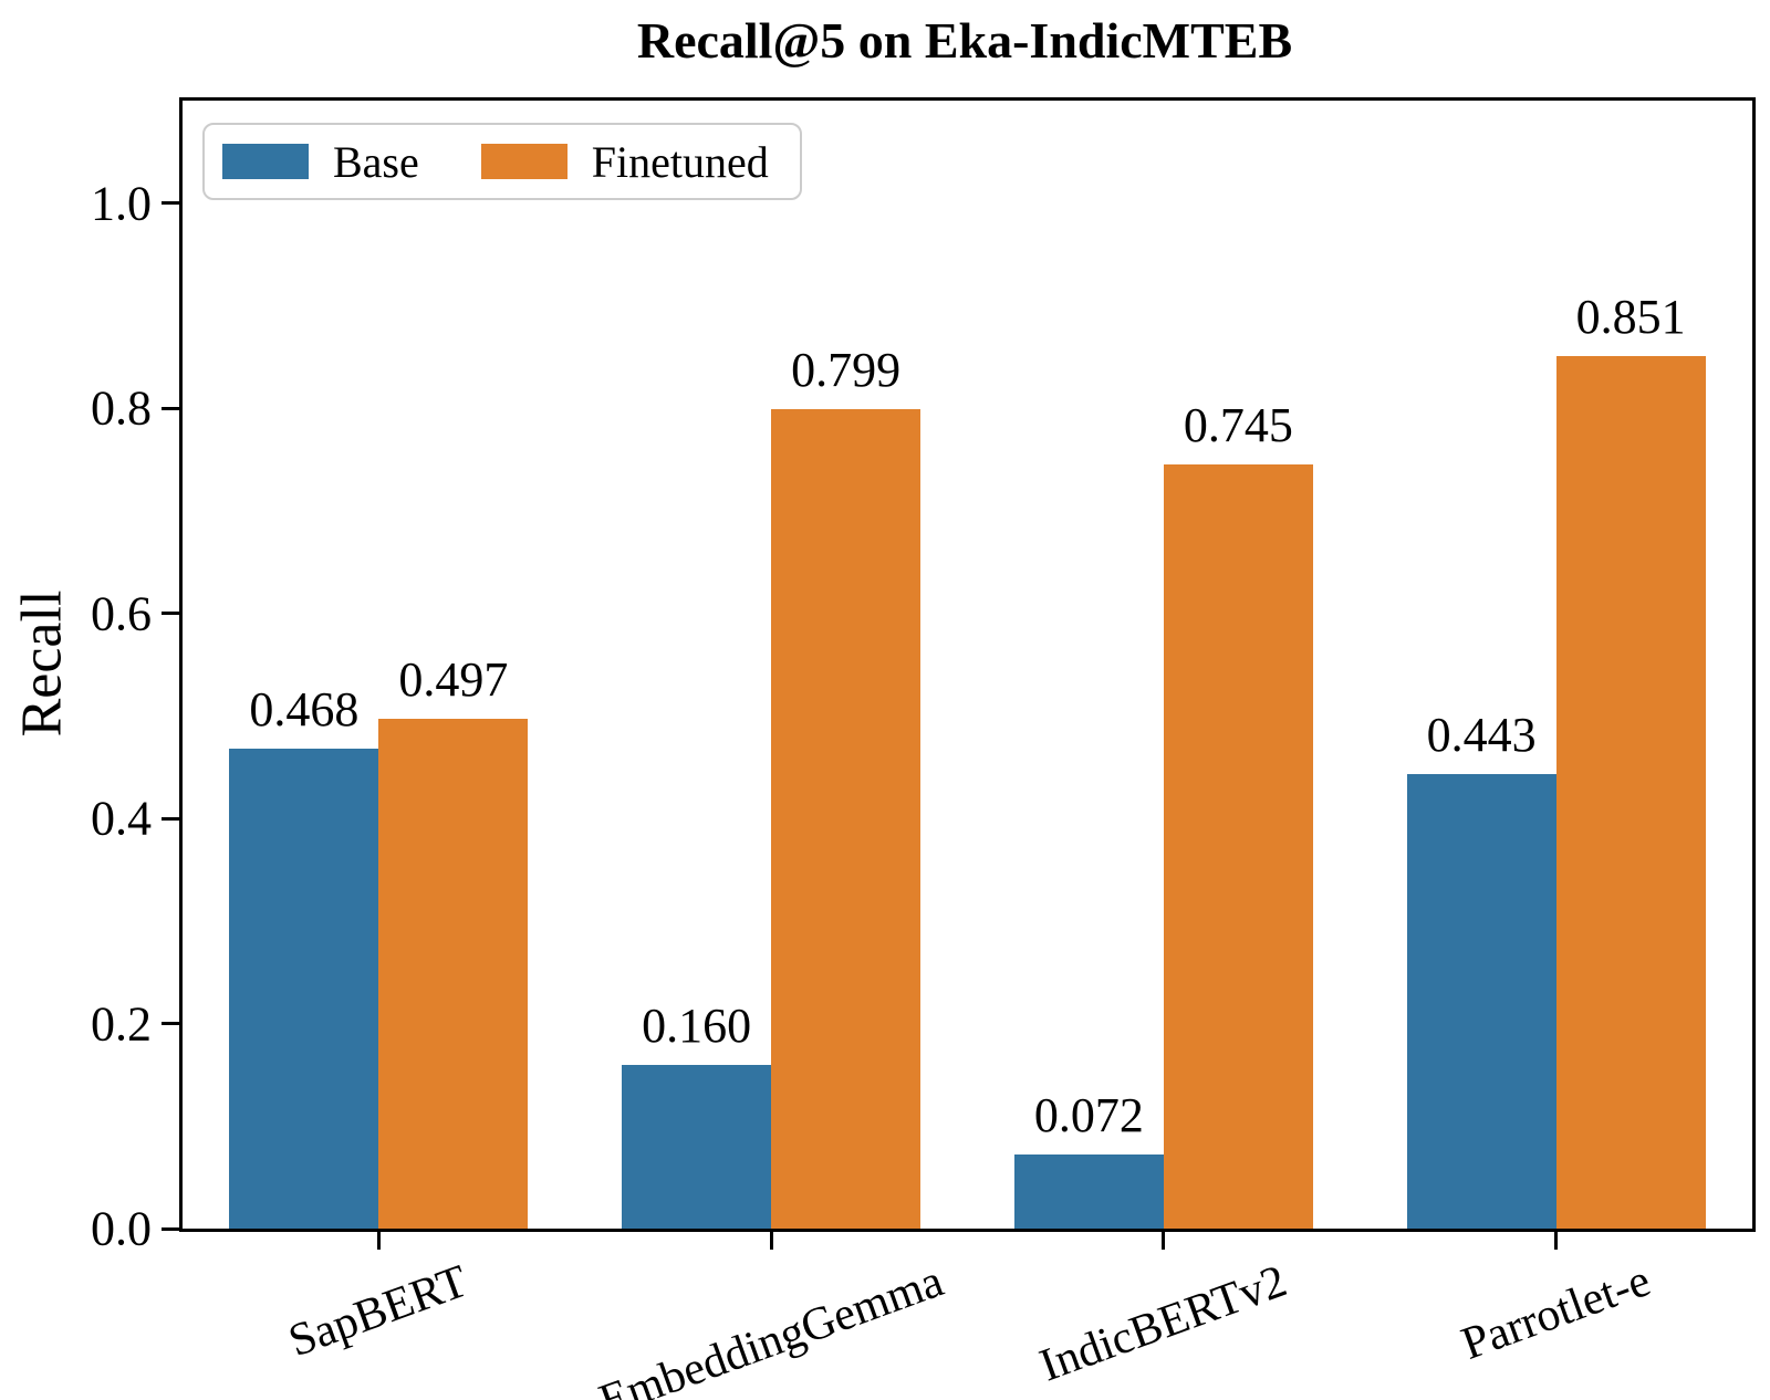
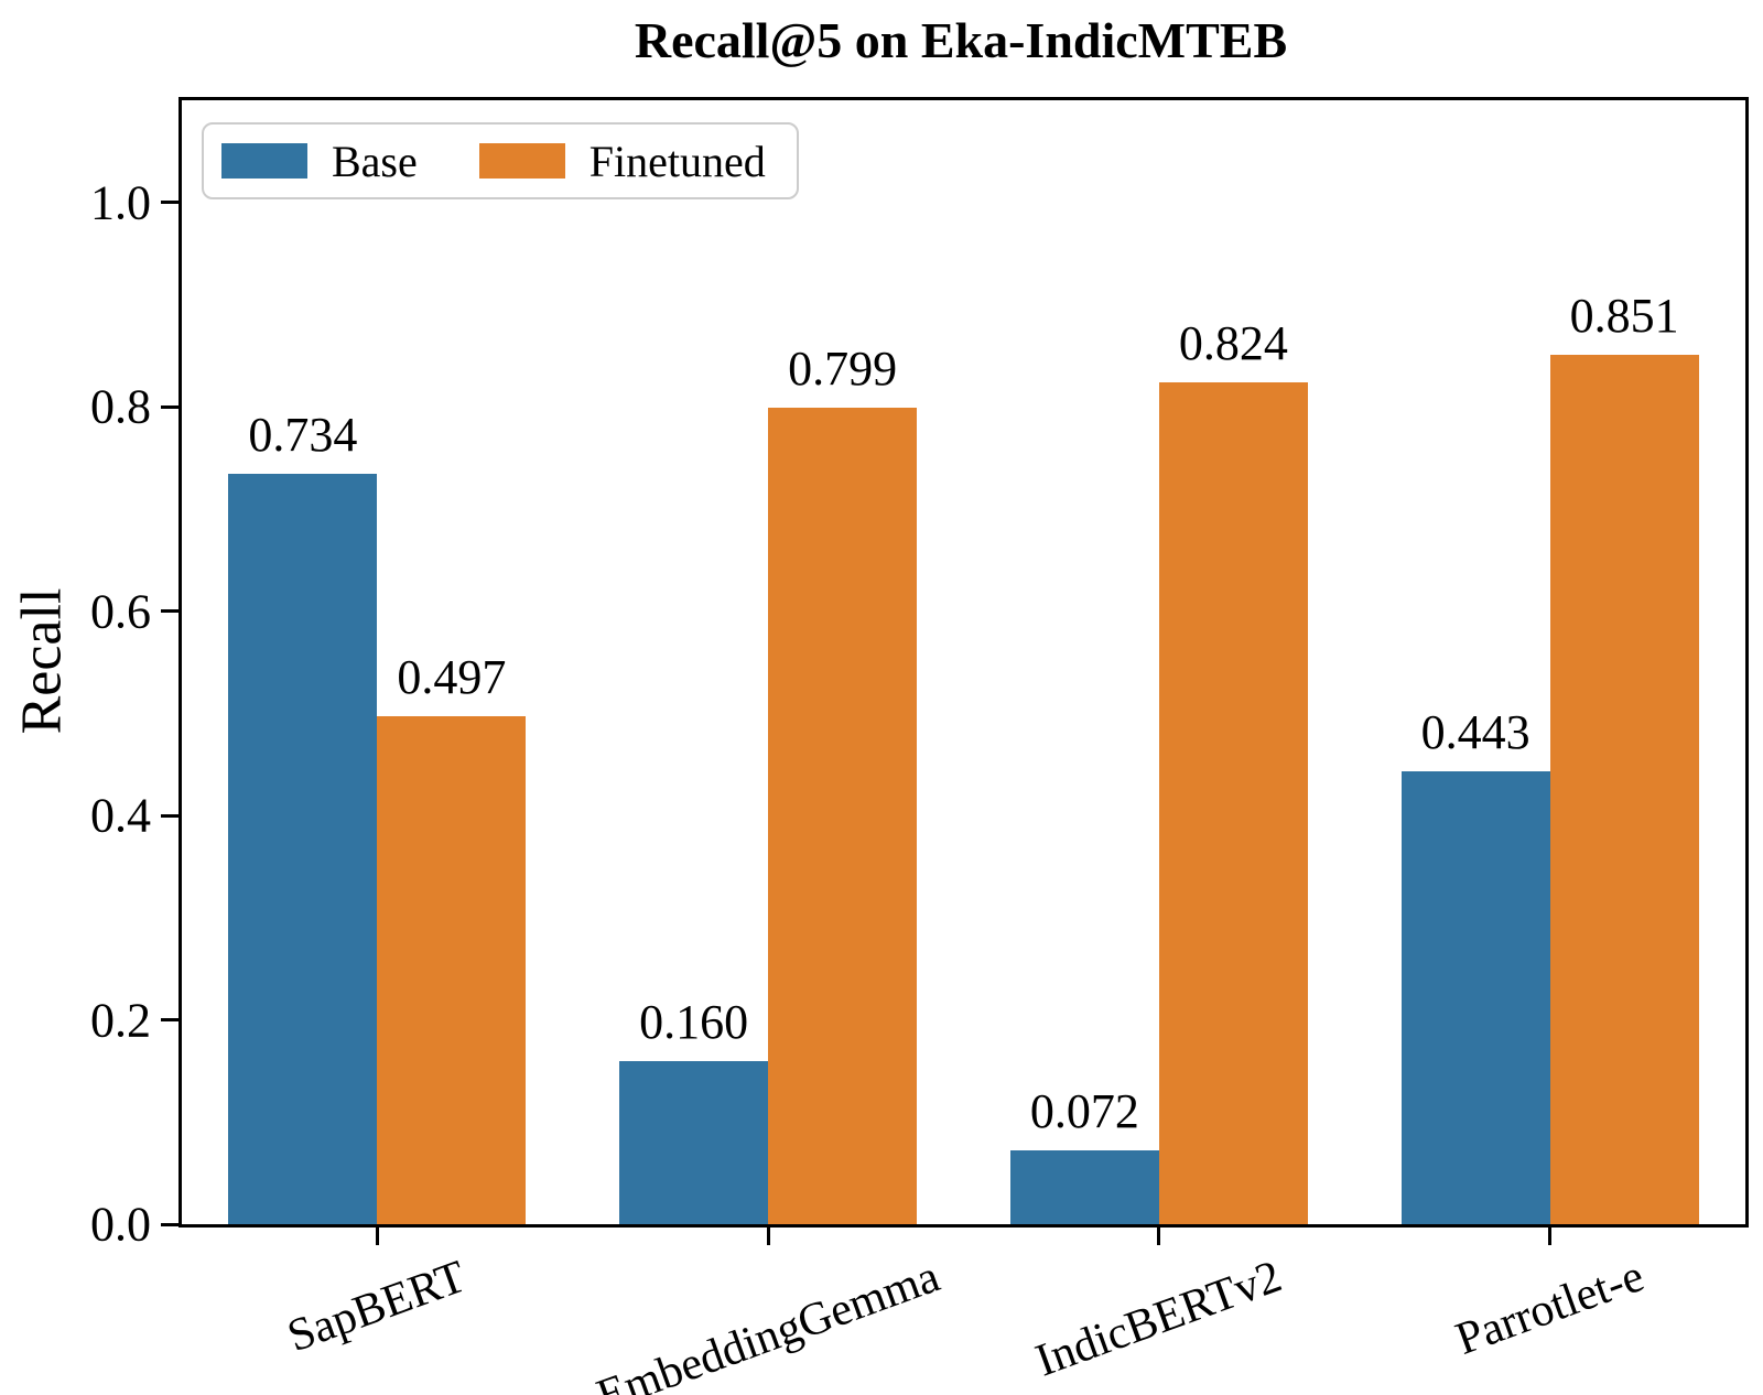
Base/SapBERT: 0.468 -> 0.734
Finetuned/IndicBERTv2: 0.745 -> 0.824
